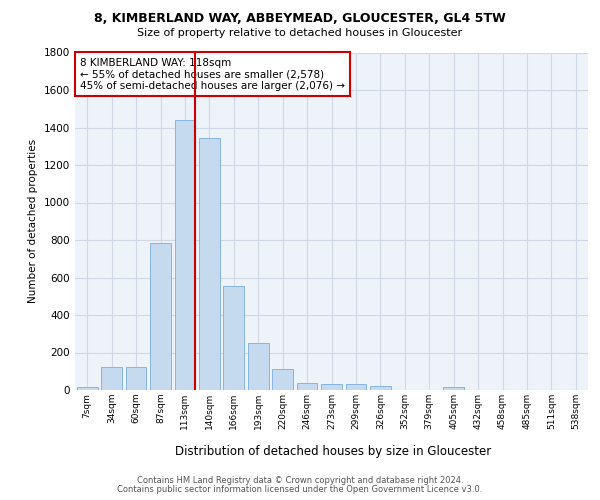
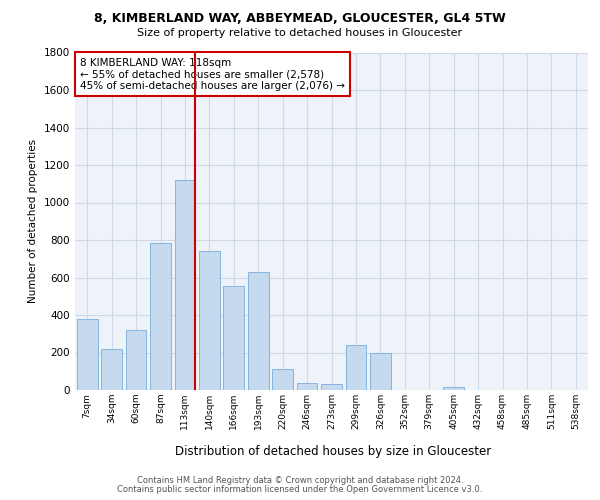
7sqm: 20 -> 380
34sqm: 120 -> 220
60sqm: 120 -> 320
113sqm: 1440 -> 1120
140sqm: 1340 -> 740
193sqm: 250 -> 630
299sqm: 30 -> 240
326sqm: 20 -> 200
